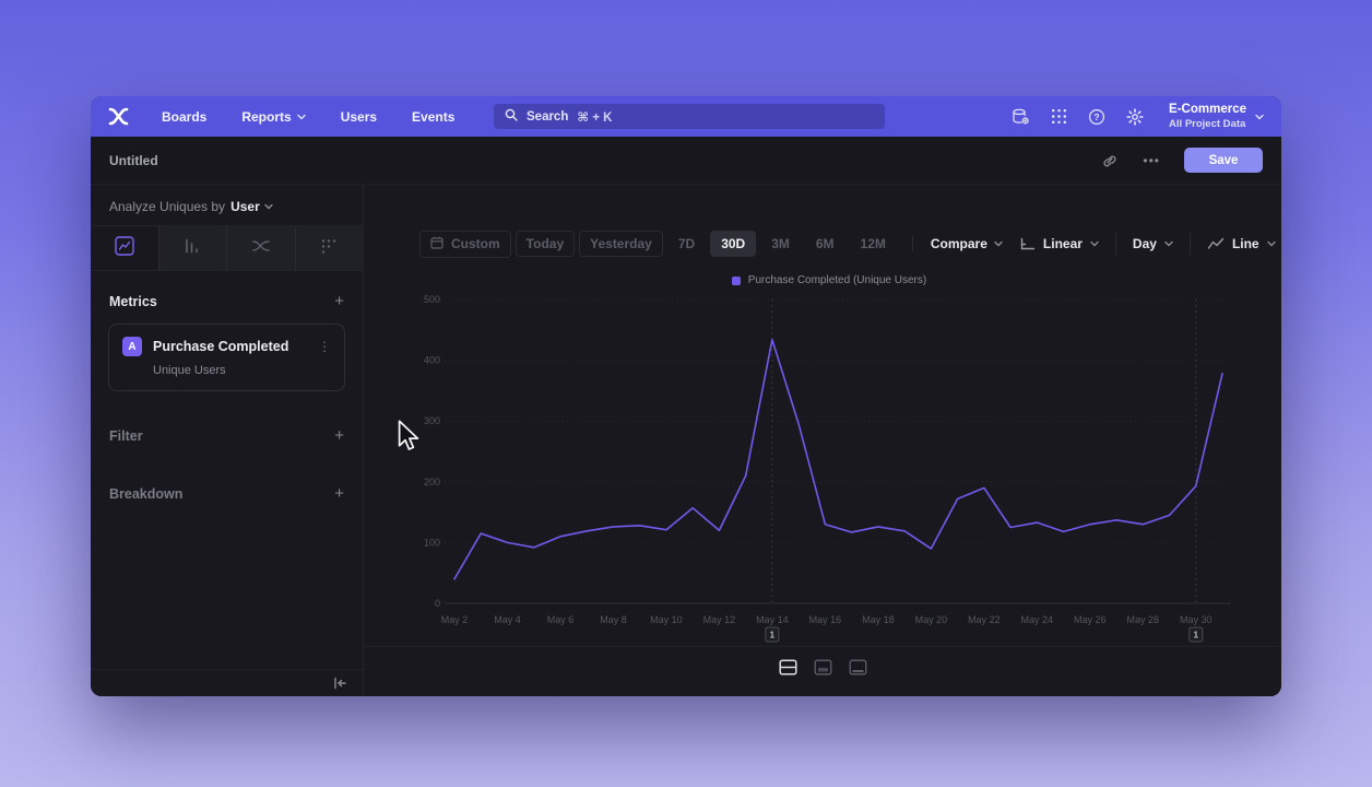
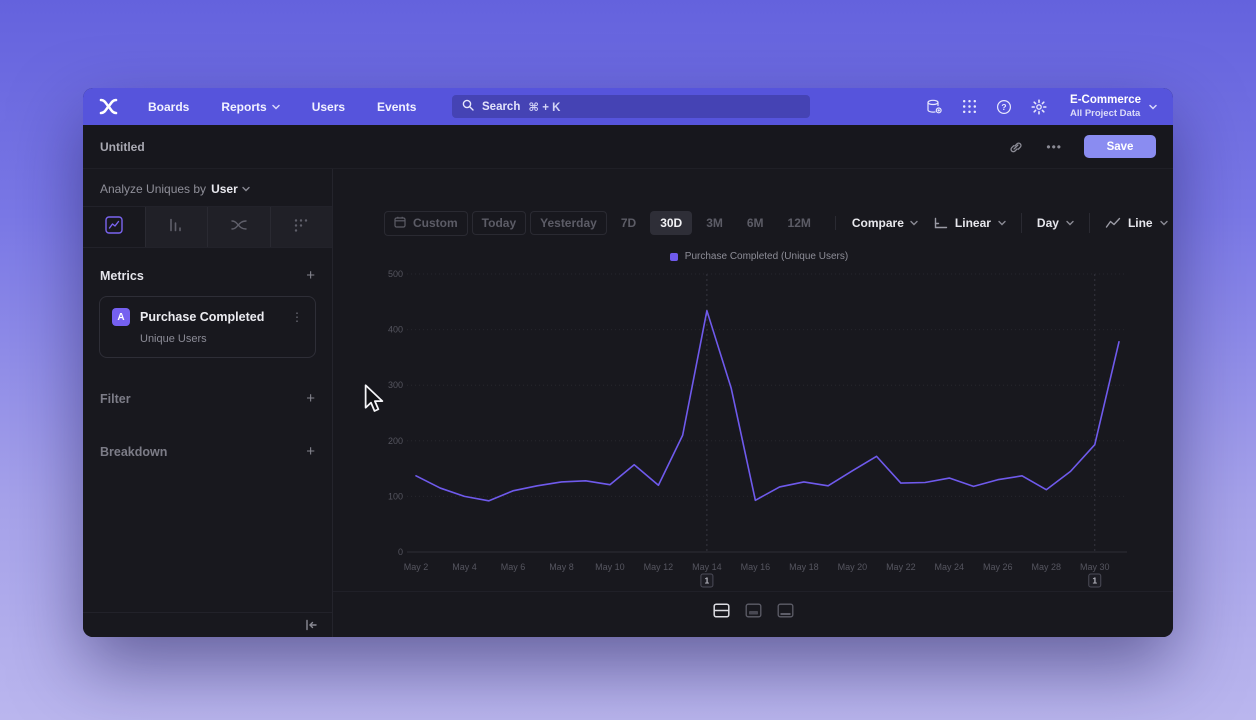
May 2: 40 -> 140
May 16: 130 -> 90
May 20: 90 -> 150
May 22: 190 -> 120
May 28: 130 -> 110
